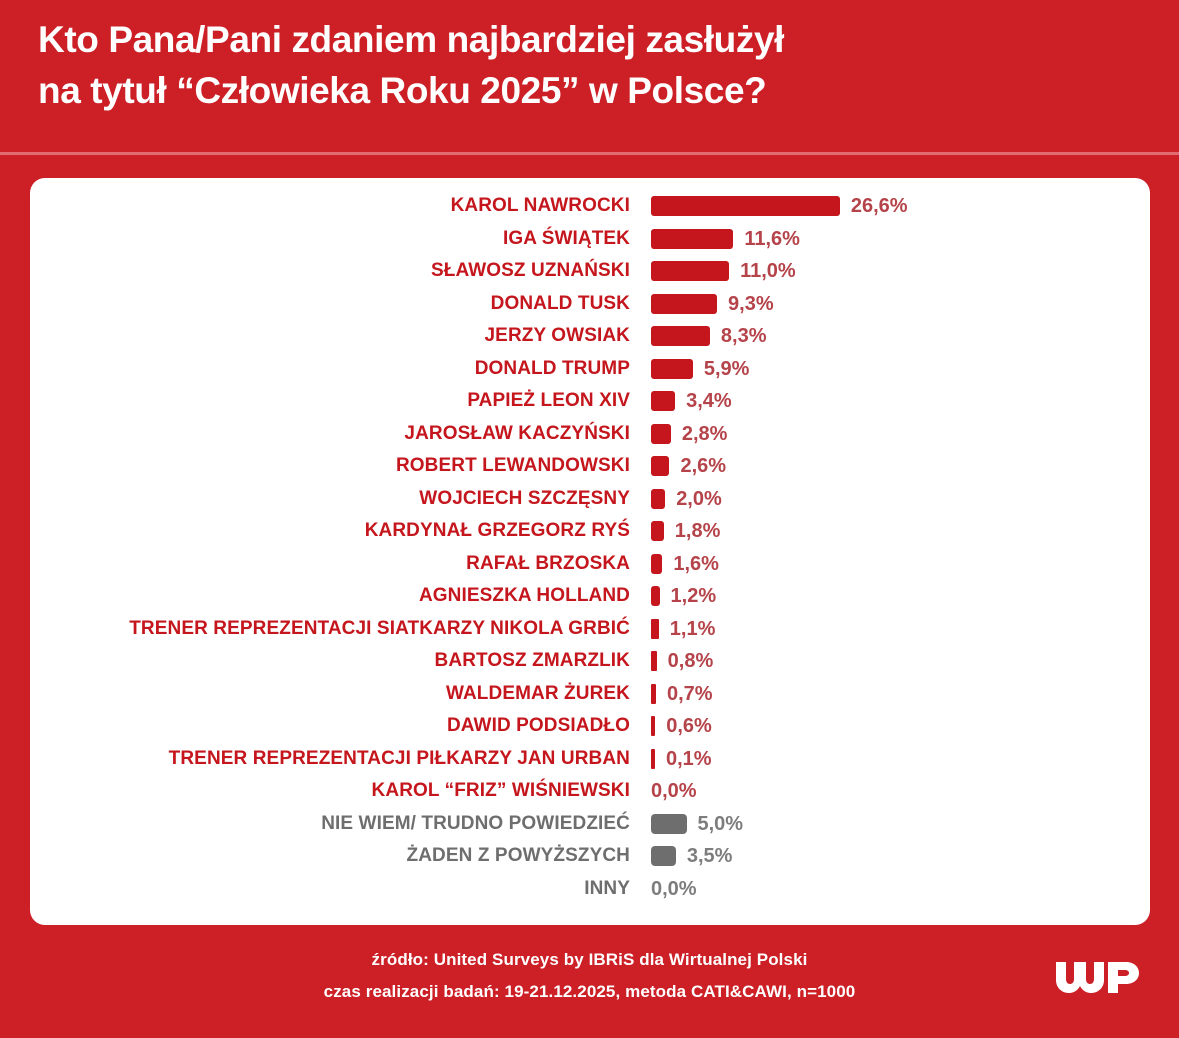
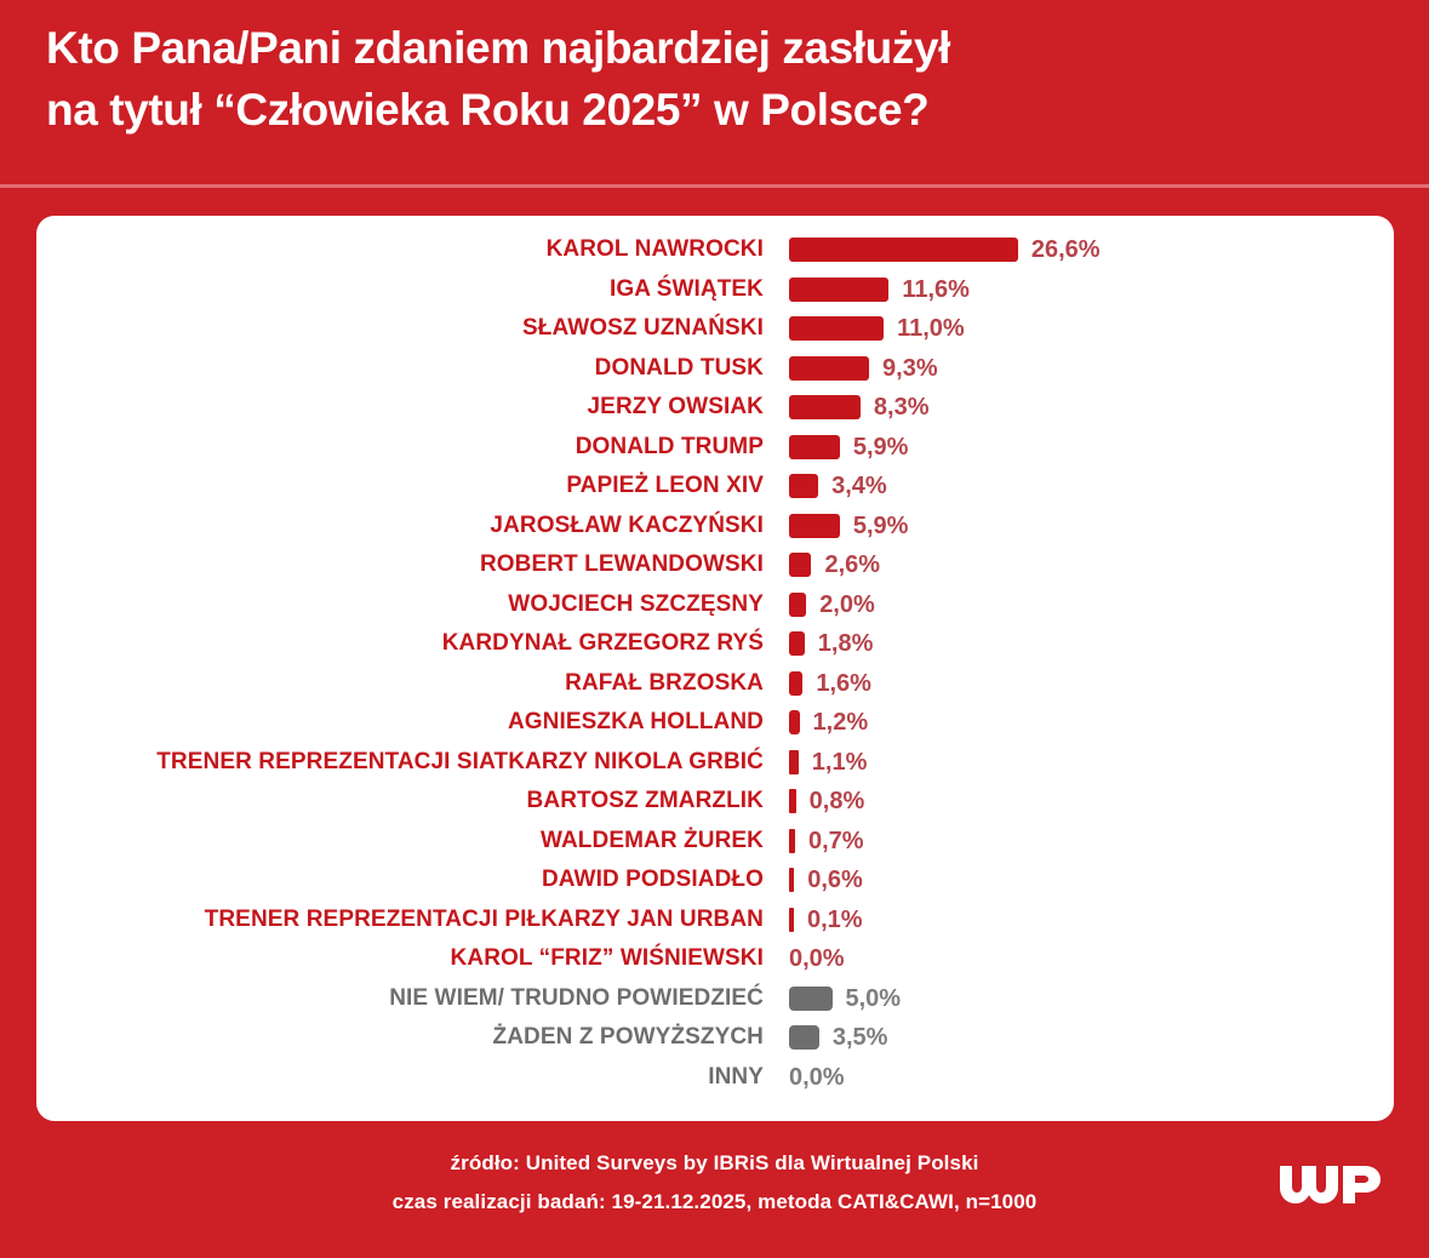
JAROSŁAW KACZYŃSKI: 2,8% -> 5,9%
